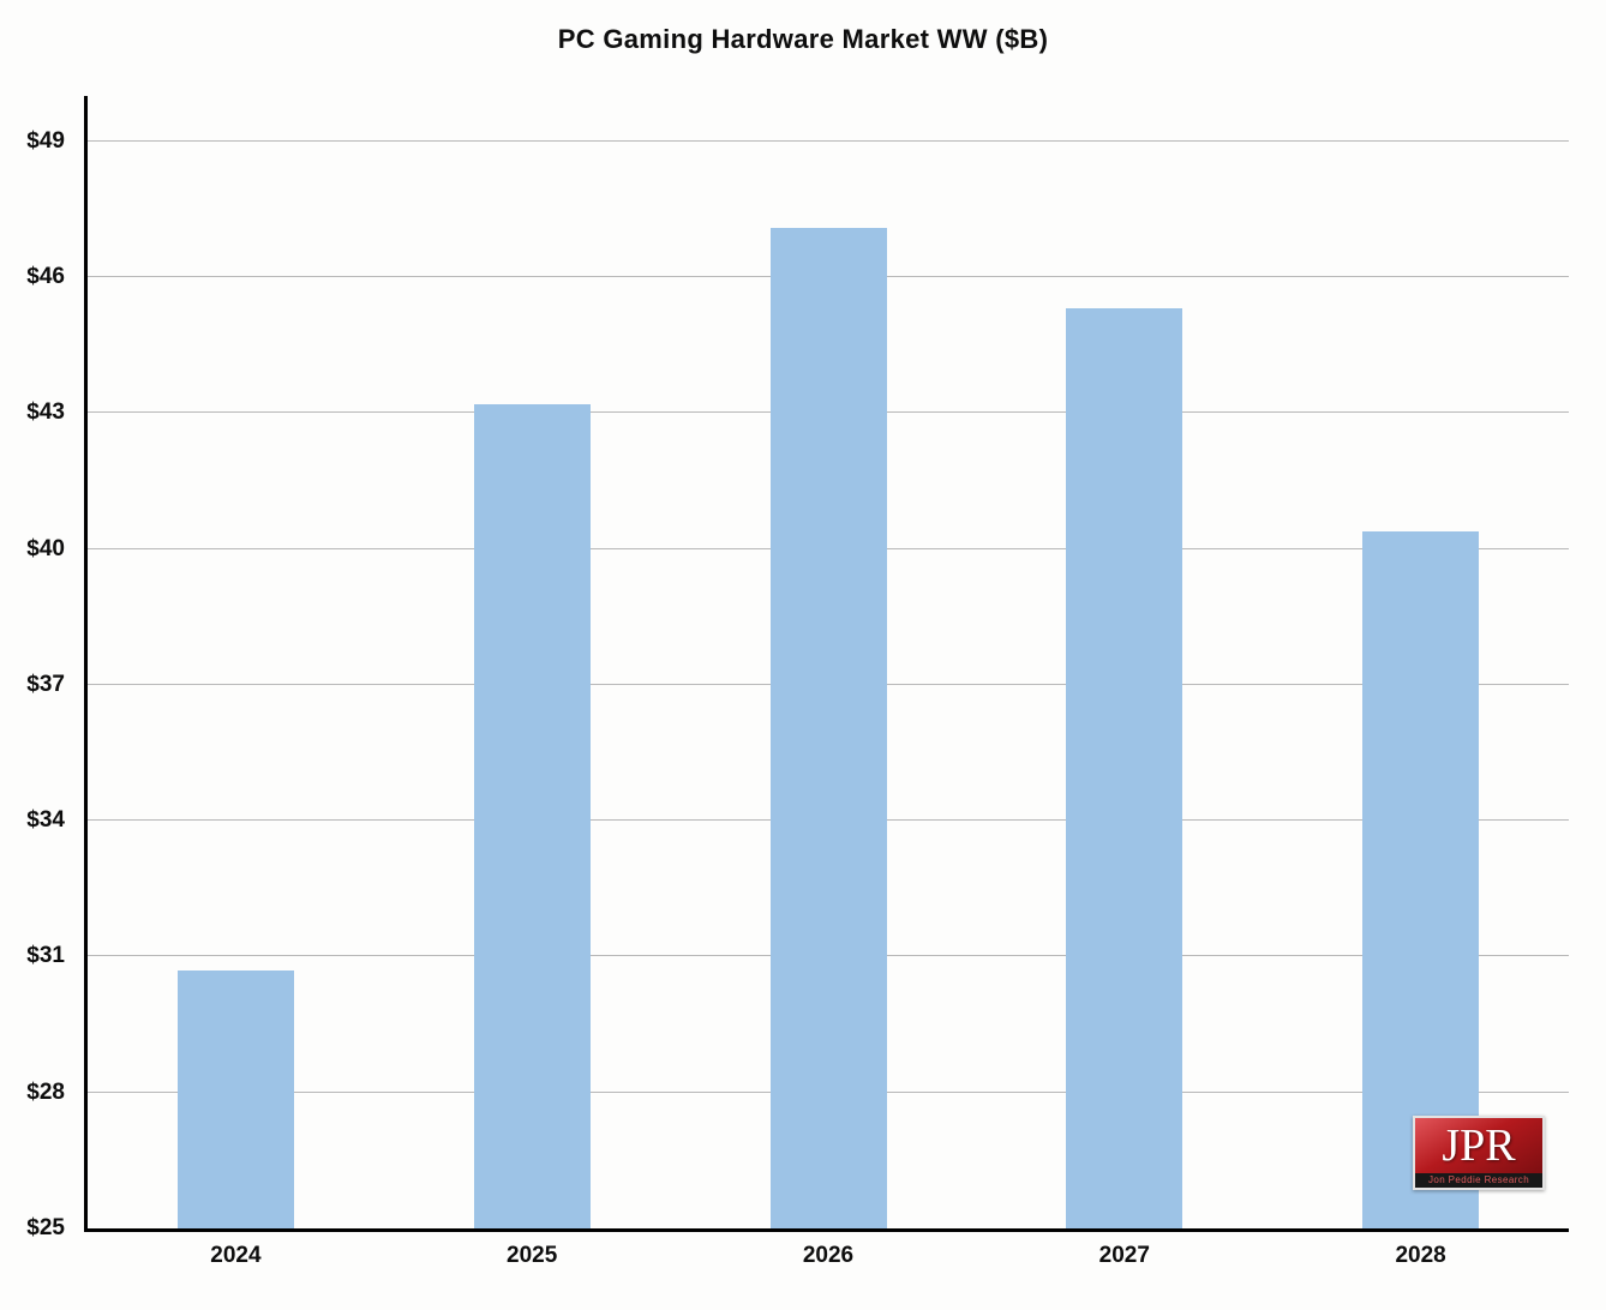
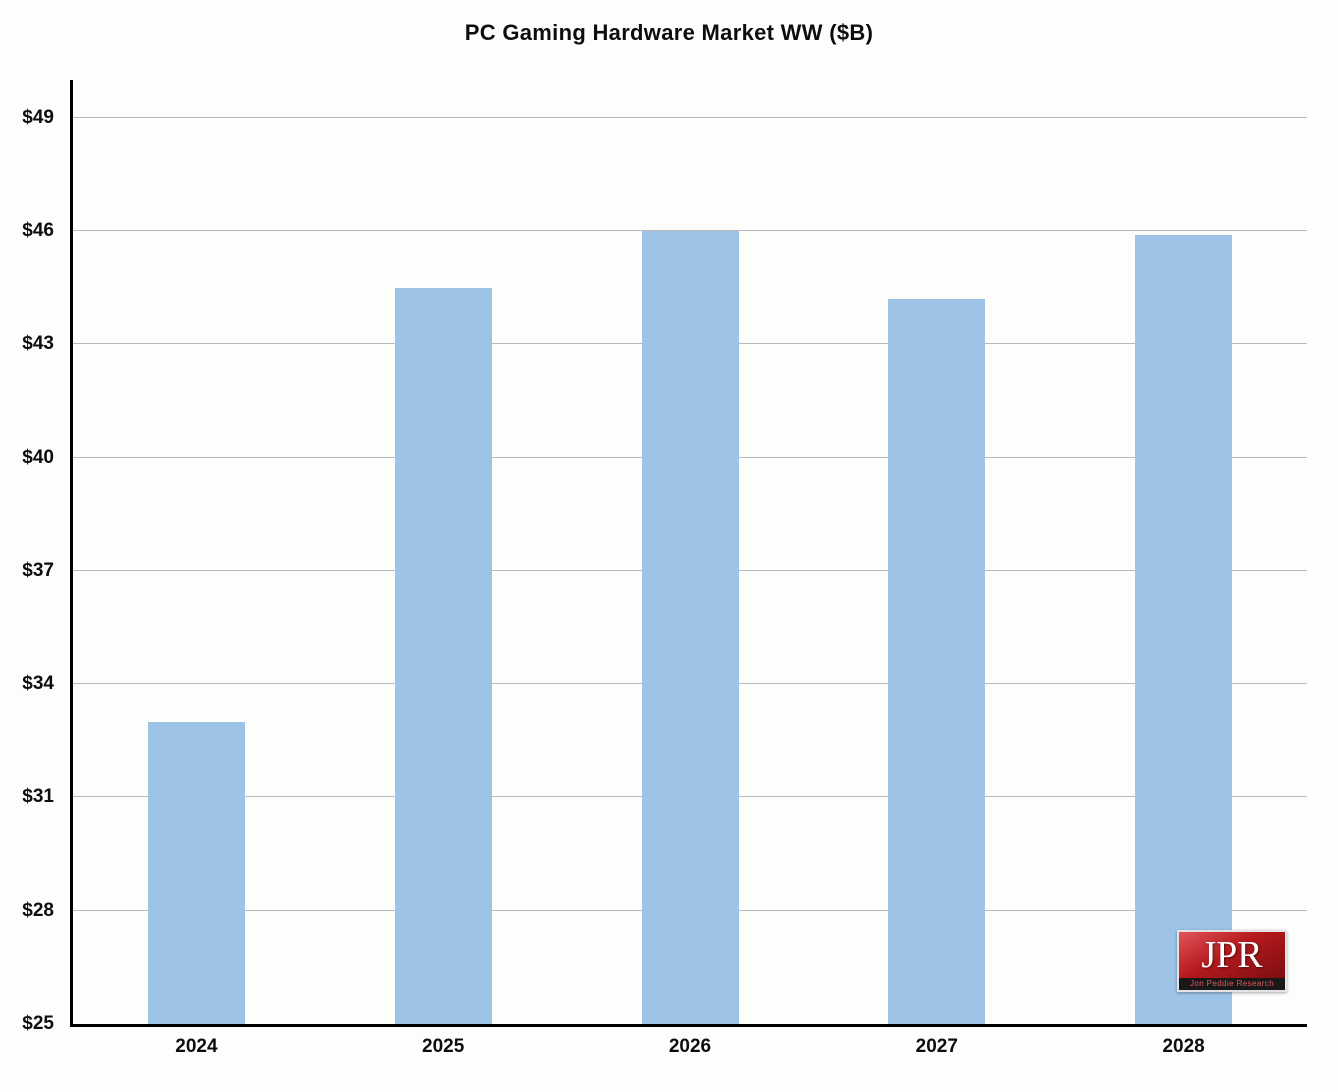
2024: $30.7 -> $33.0
2025: $43.2 -> $44.5
2026: $47.1 -> $46.0
2027: $45.3 -> $44.2
2028: $40.4 -> $45.9
